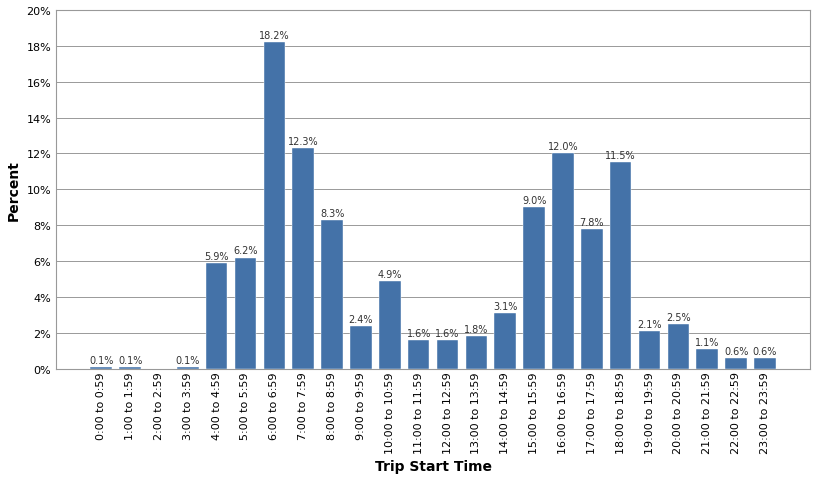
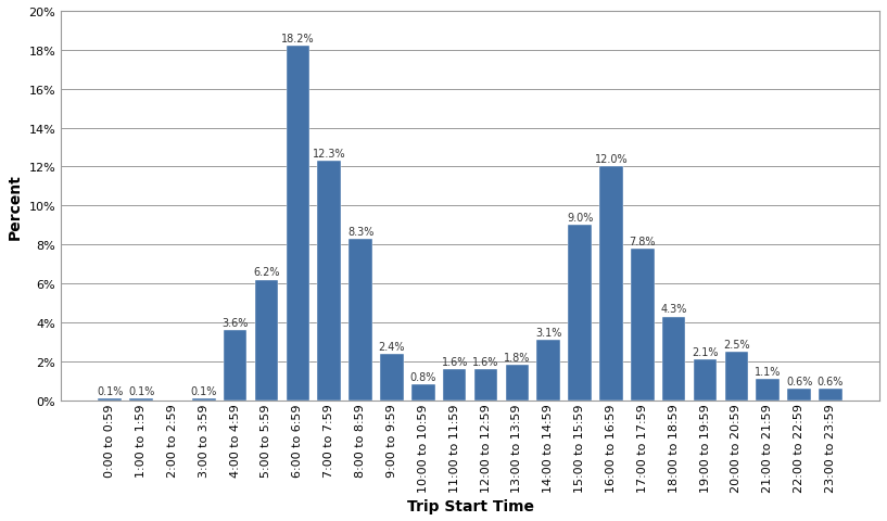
4:00 to 4:59: 5.9% -> 3.6%
10:00 to 10:59: 4.9% -> 0.8%
18:00 to 18:59: 11.5% -> 4.3%
